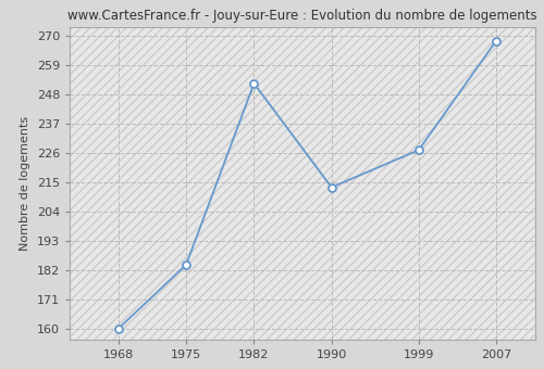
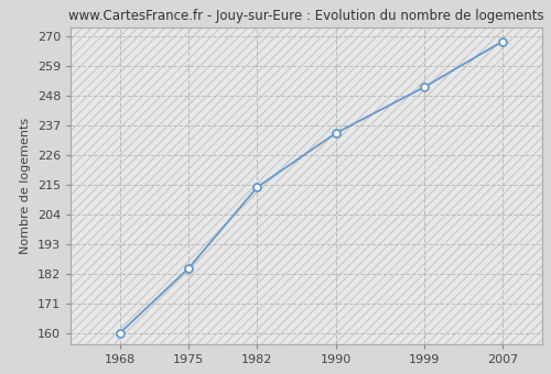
1982: 252 -> 214
1990: 213 -> 234
1999: 227 -> 251
